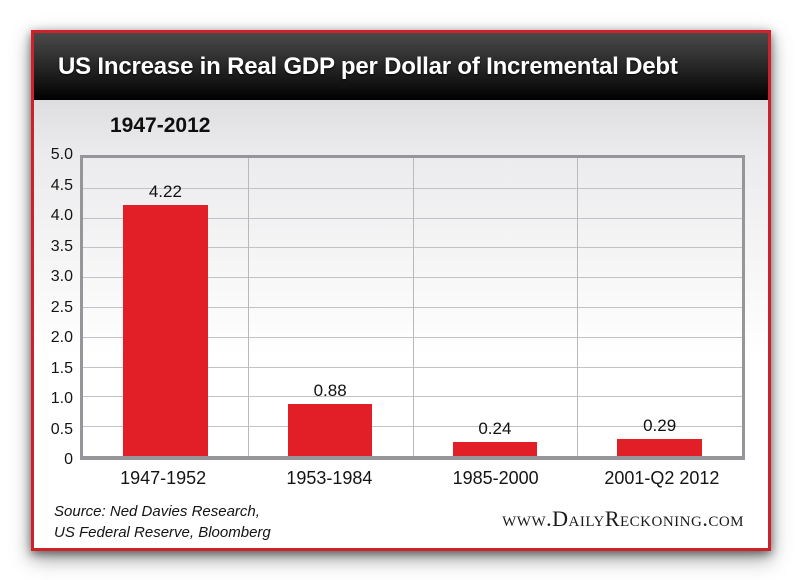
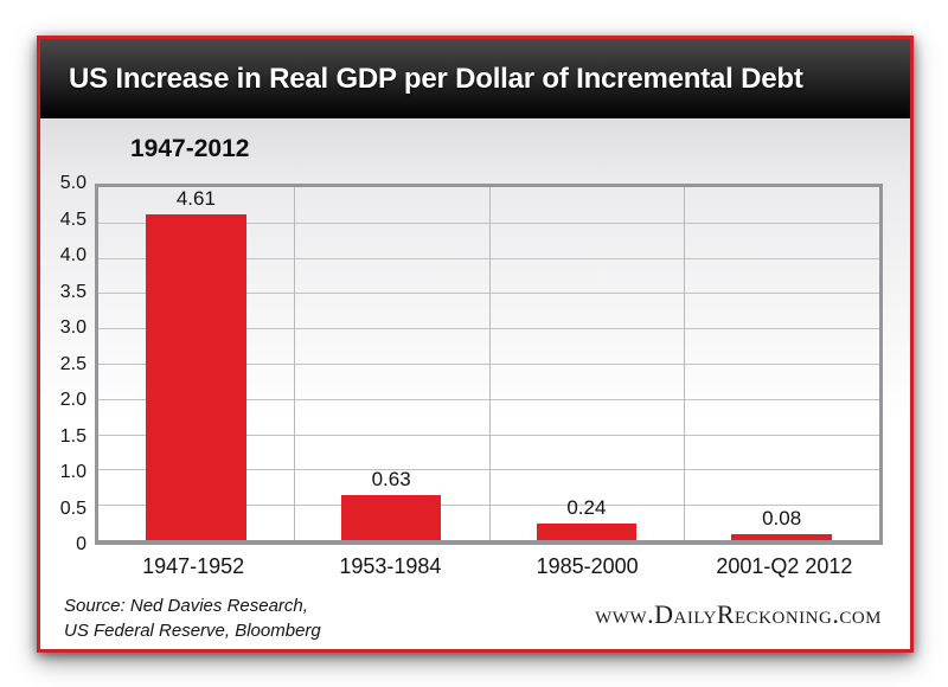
1947-1952: 4.22 -> 4.61
1953-1984: 0.88 -> 0.63
2001-Q2 2012: 0.29 -> 0.08
